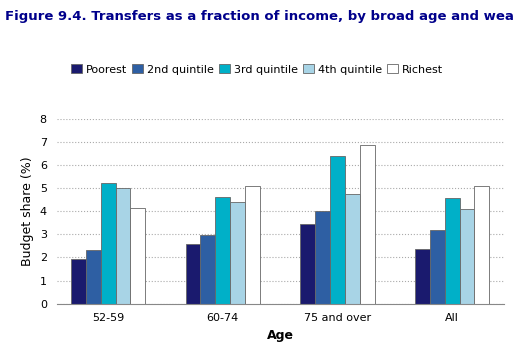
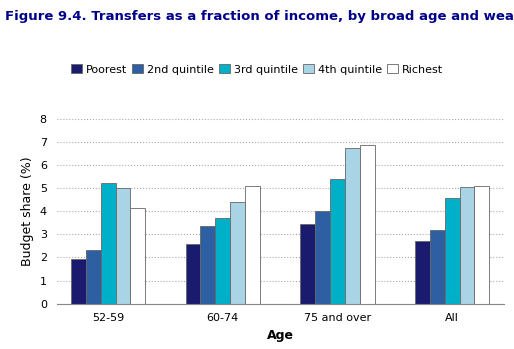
2nd quintile/60-74: 2.95 -> 3.35
3rd quintile/60-74: 4.60 -> 3.70
3rd quintile/75 and over: 6.40 -> 5.40
4th quintile/75 and over: 4.75 -> 6.75
Poorest/All: 2.35 -> 2.70
4th quintile/All: 4.10 -> 5.05
